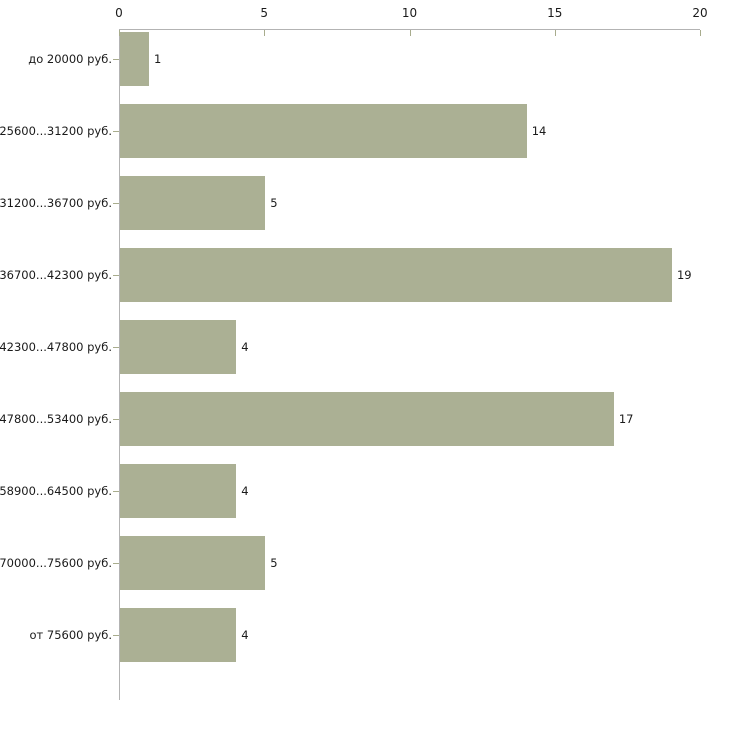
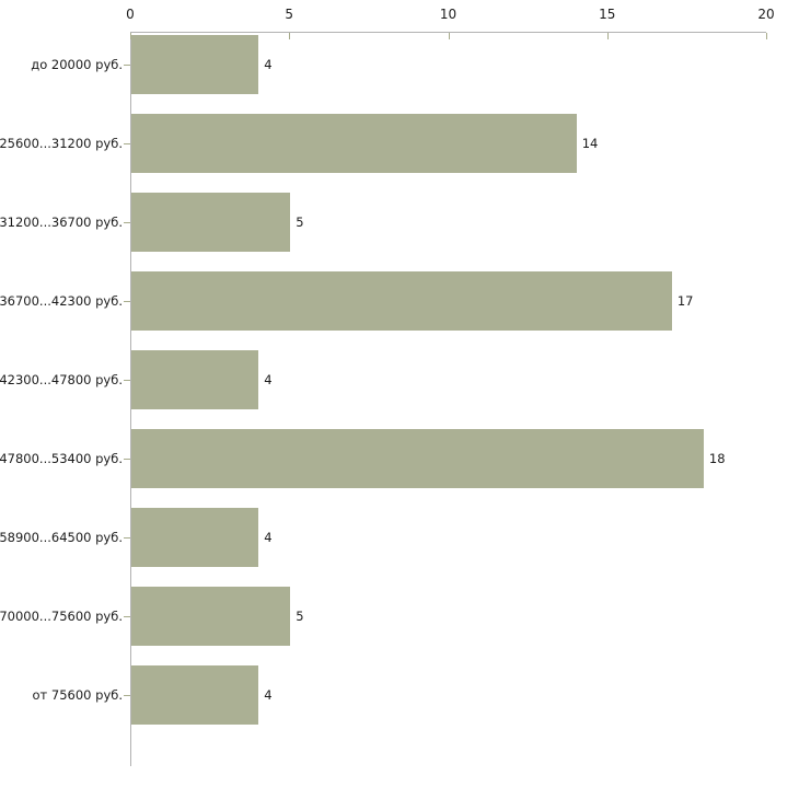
до 20000 руб.: 1 -> 4
36700...42300 руб.: 19 -> 17
47800...53400 руб.: 17 -> 18
